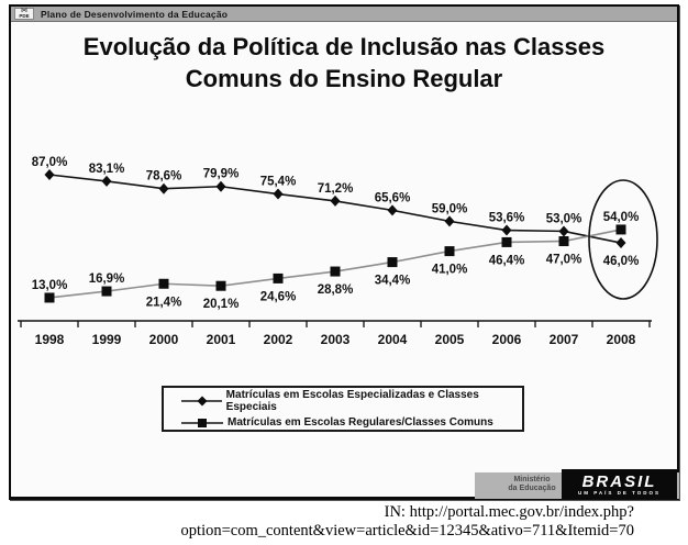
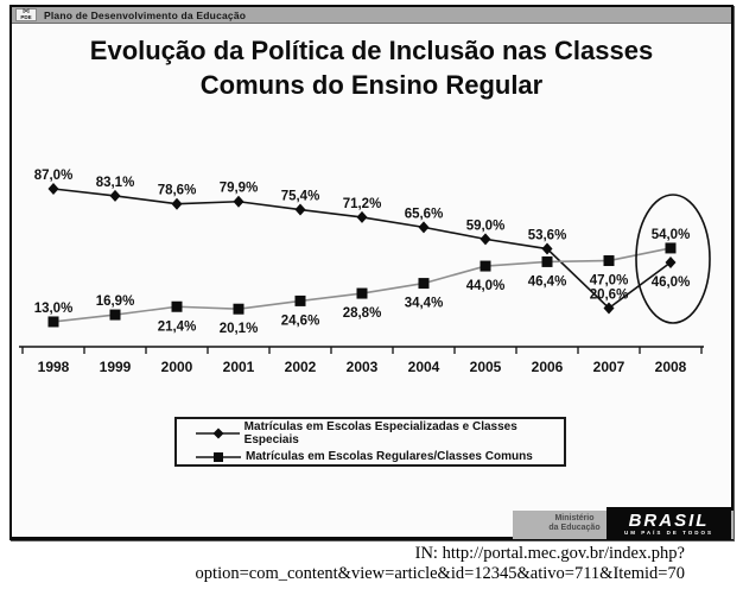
Matrículas em Escolas Regulares/Classes Comuns/2005: 41,0% -> 44,0%
Matrículas em Escolas Especializadas e Classes Especiais/2007: 53,0% -> 20,6%
